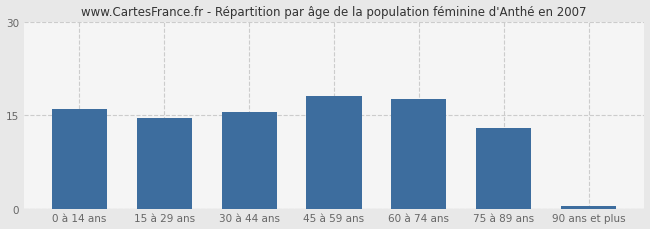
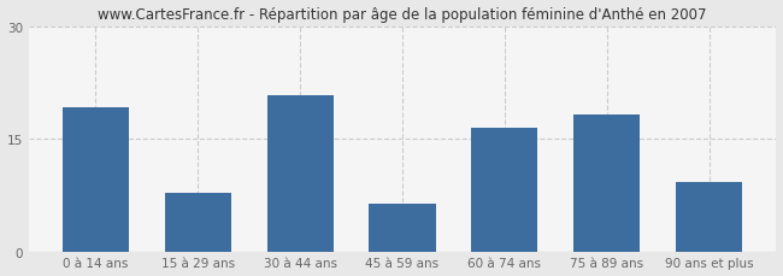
0 à 14 ans: 16.0 -> 19.2
15 à 29 ans: 14.5 -> 7.8
30 à 44 ans: 15.5 -> 20.8
45 à 59 ans: 18.0 -> 6.4
60 à 74 ans: 17.5 -> 16.4
75 à 89 ans: 13.0 -> 18.2
90 ans et plus: 0.4 -> 9.2
